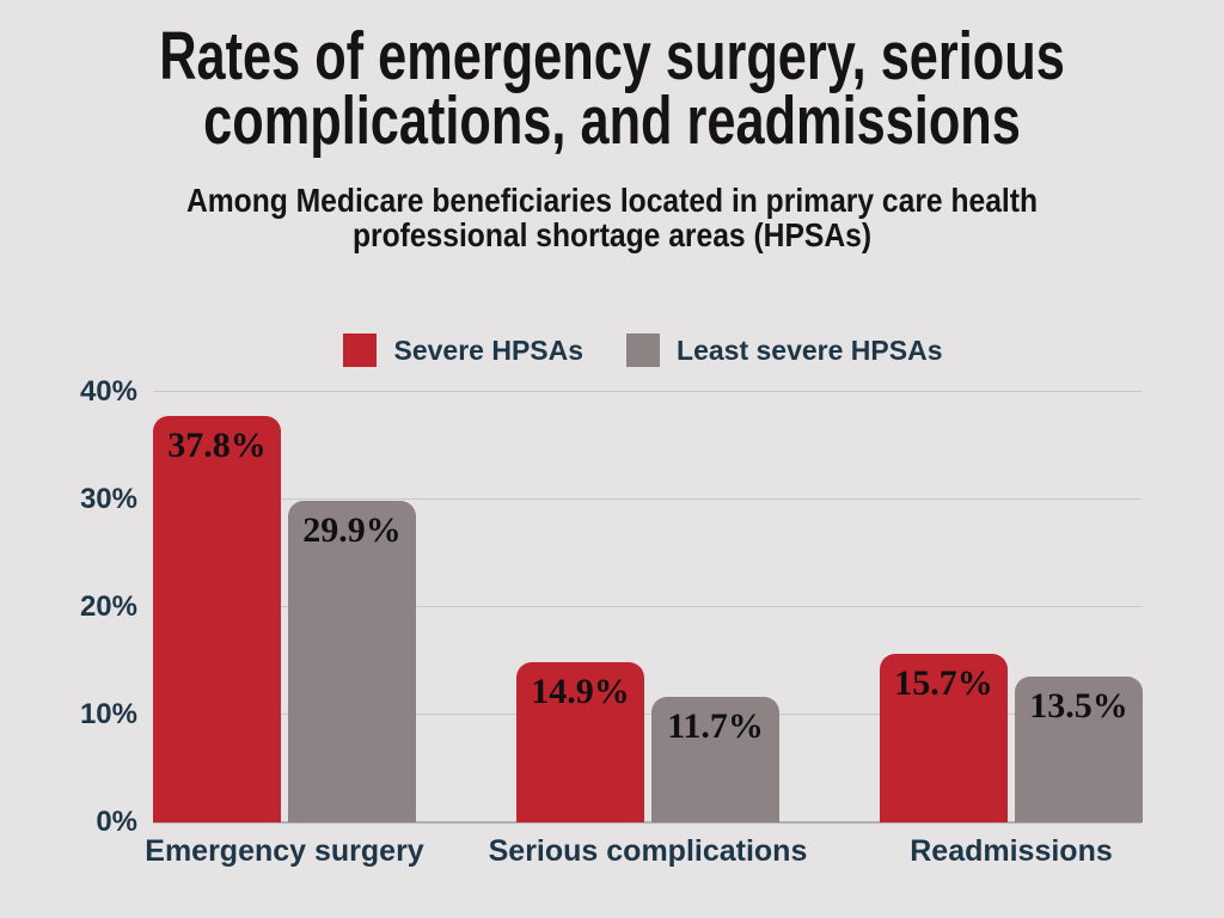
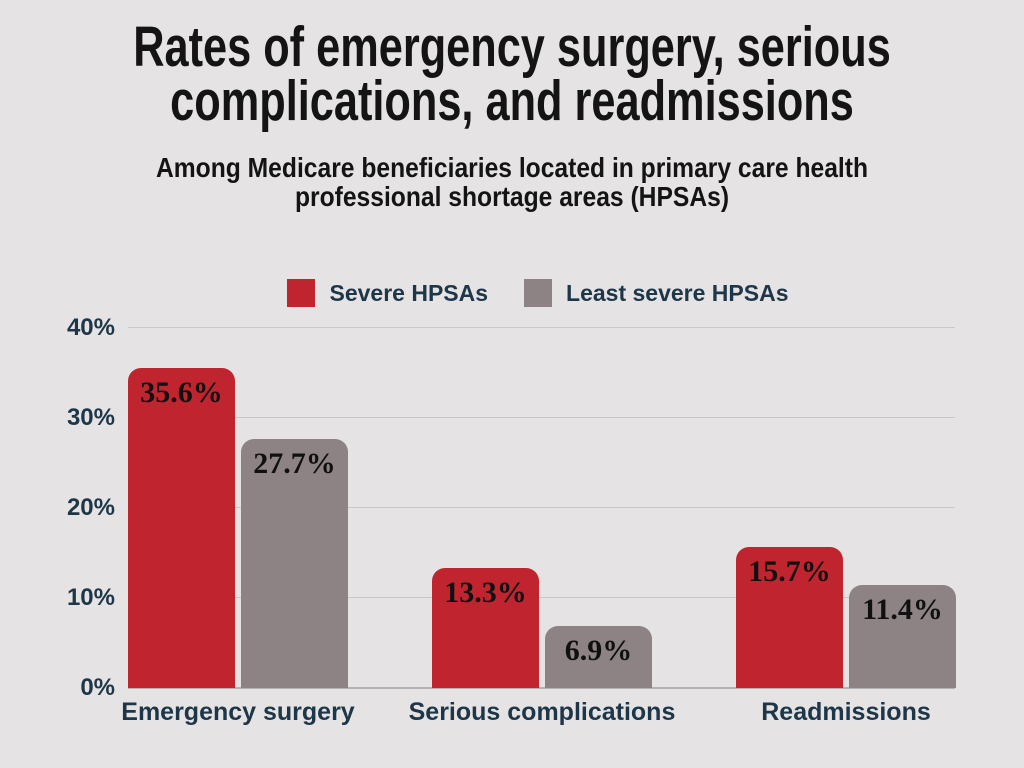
Severe HPSAs/Emergency surgery: 37.8% -> 35.6%
Least severe HPSAs/Emergency surgery: 29.9% -> 27.7%
Severe HPSAs/Serious complications: 14.9% -> 13.3%
Least severe HPSAs/Serious complications: 11.7% -> 6.9%
Least severe HPSAs/Readmissions: 13.5% -> 11.4%
